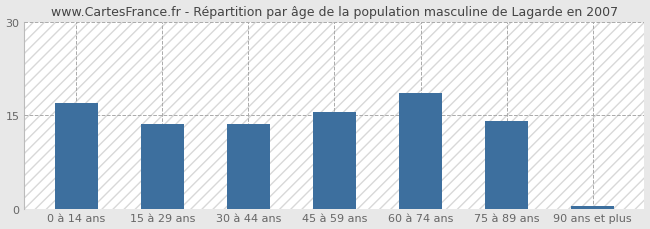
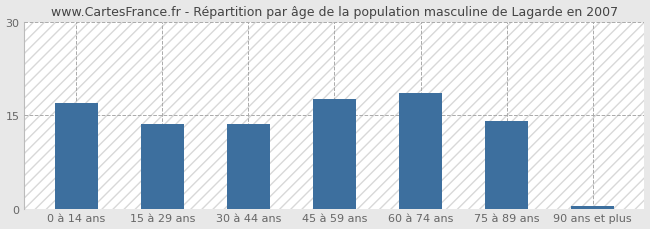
45 à 59 ans: 15.5 -> 17.6
